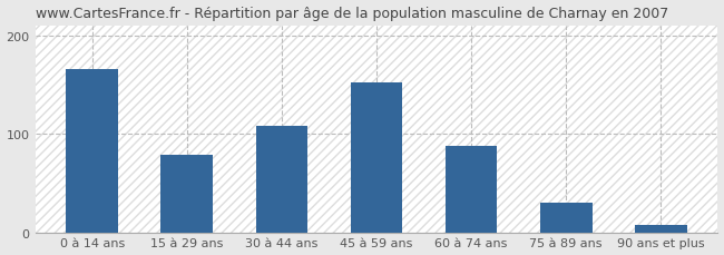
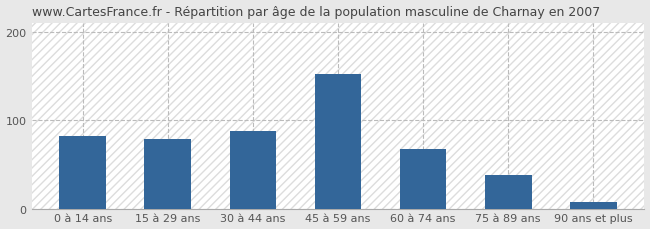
0 à 14 ans: 166 -> 82
30 à 44 ans: 108 -> 88
60 à 74 ans: 88 -> 67
75 à 89 ans: 30 -> 38
